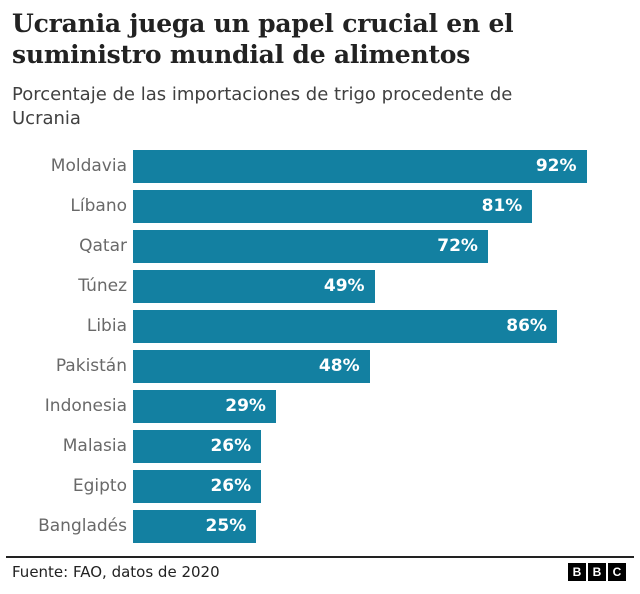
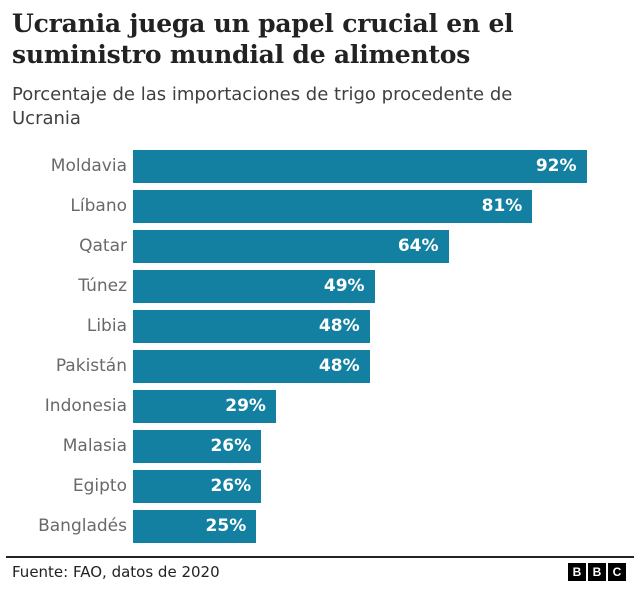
Qatar: 72% -> 64%
Libia: 86% -> 48%
